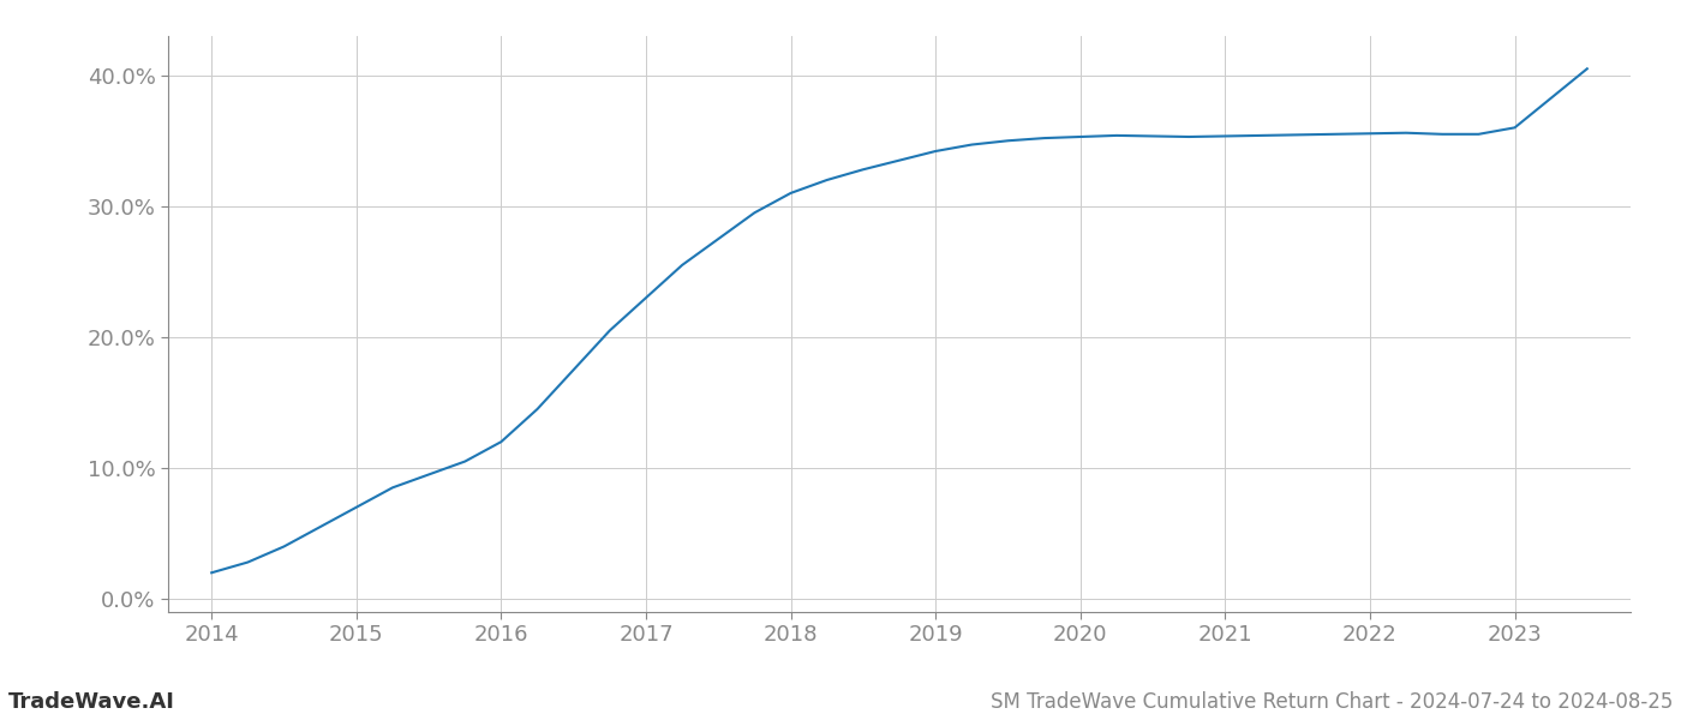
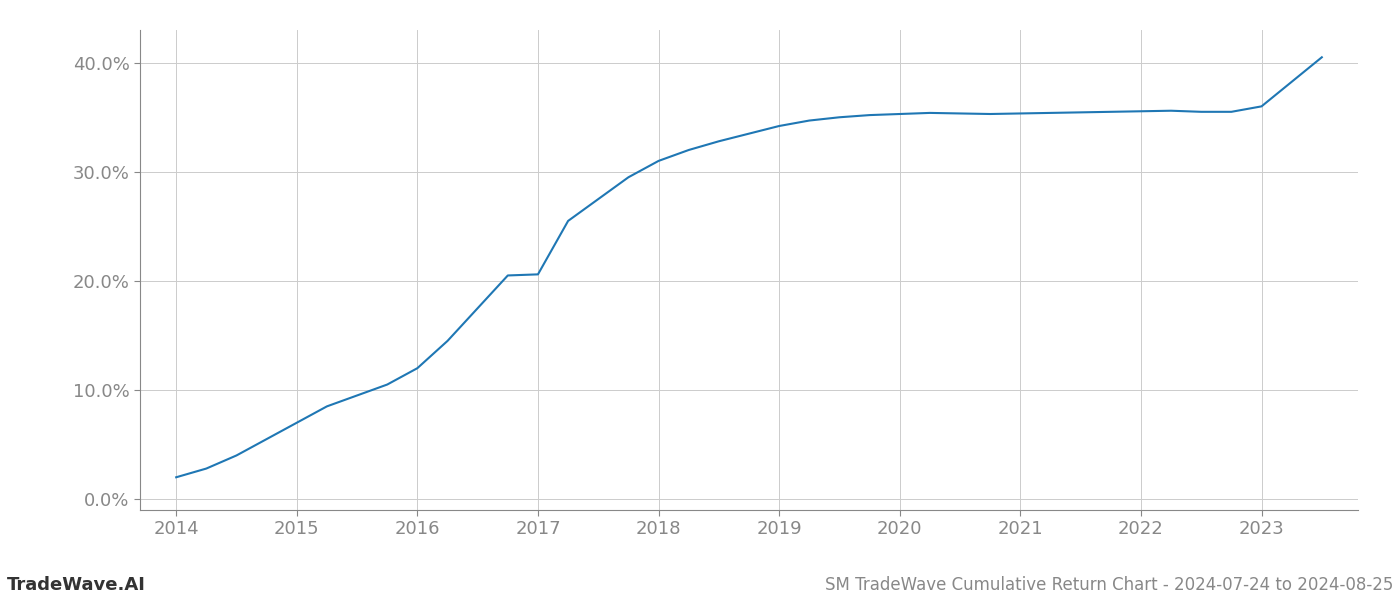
2017: 23.0% -> 20.6%
